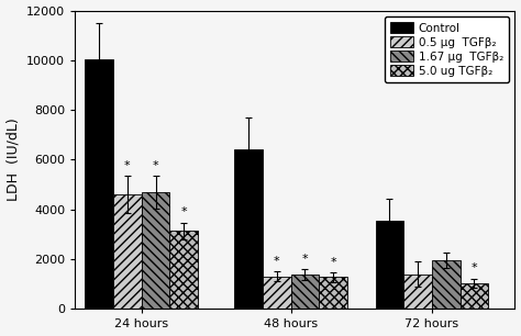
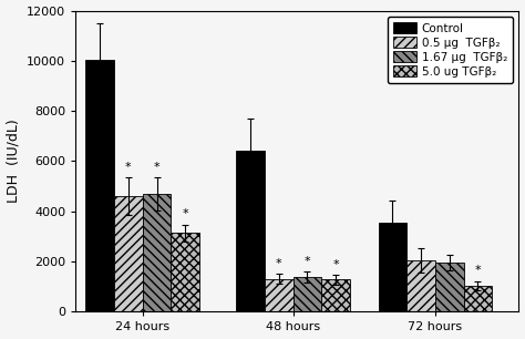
0.5 μg TGFβ₂/72 hours: 1400 -> 2050
